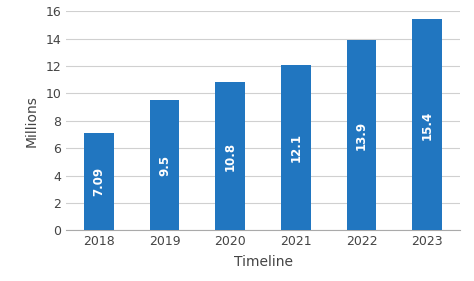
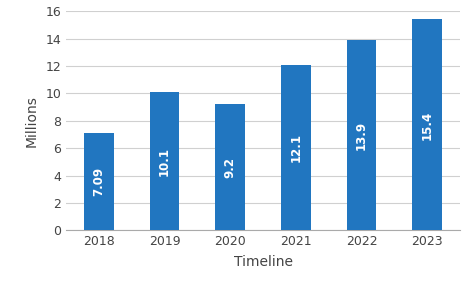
2019: 9.5 -> 10.1
2020: 10.8 -> 9.2
